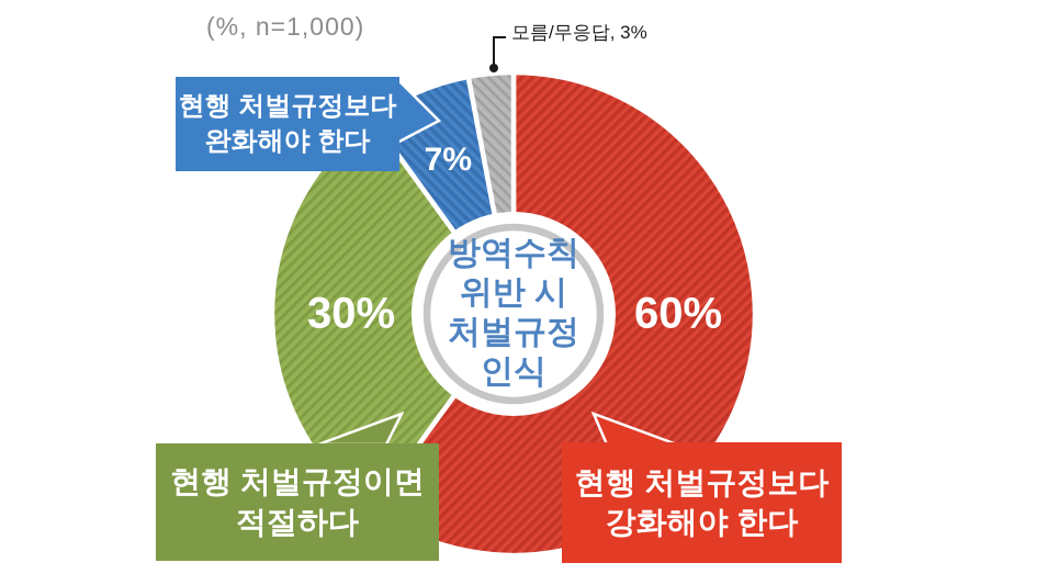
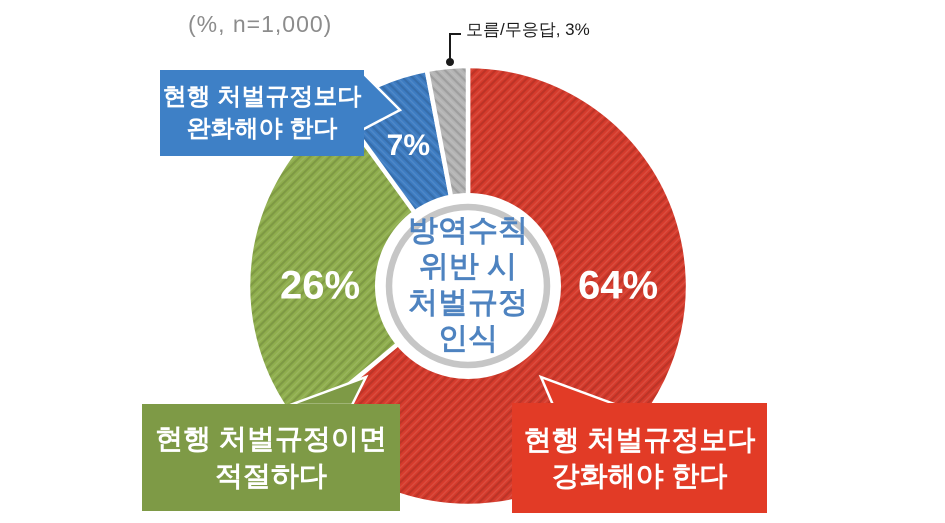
현행 처벌규정보다 강화해야 한다: 60% -> 64%
현행 처벌규정이면 적절하다: 30% -> 26%
